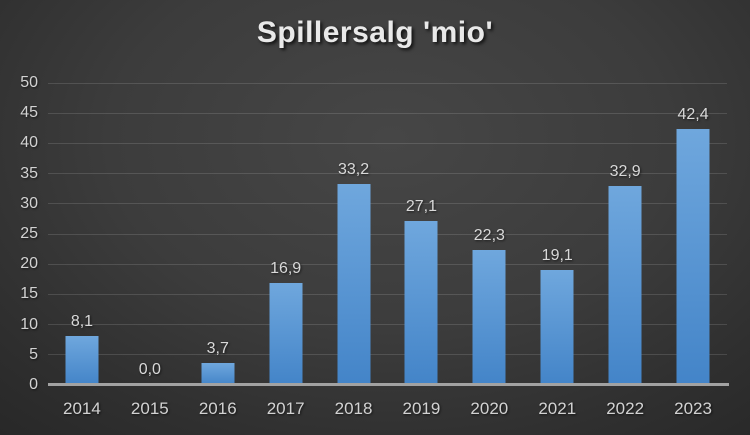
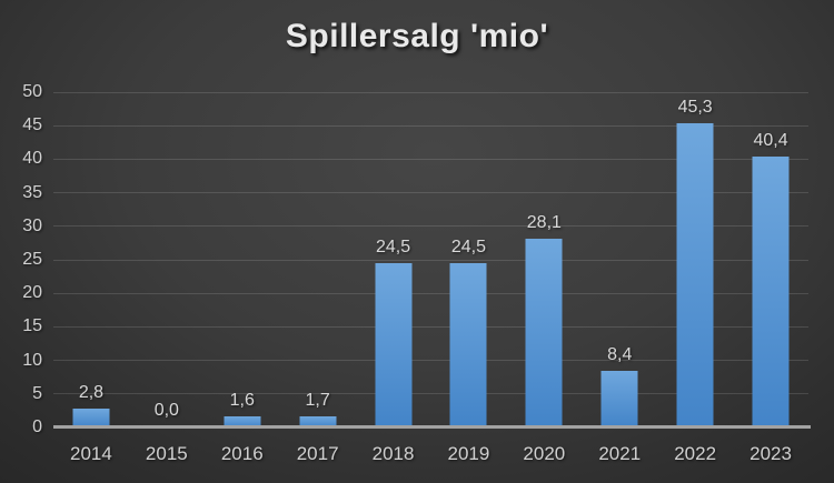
2014: 8,1 -> 2,8
2016: 3,7 -> 1,6
2017: 16,9 -> 1,7
2018: 33,2 -> 24,5
2019: 27,1 -> 24,5
2020: 22,3 -> 28,1
2021: 19,1 -> 8,4
2022: 32,9 -> 45,3
2023: 42,4 -> 40,4
